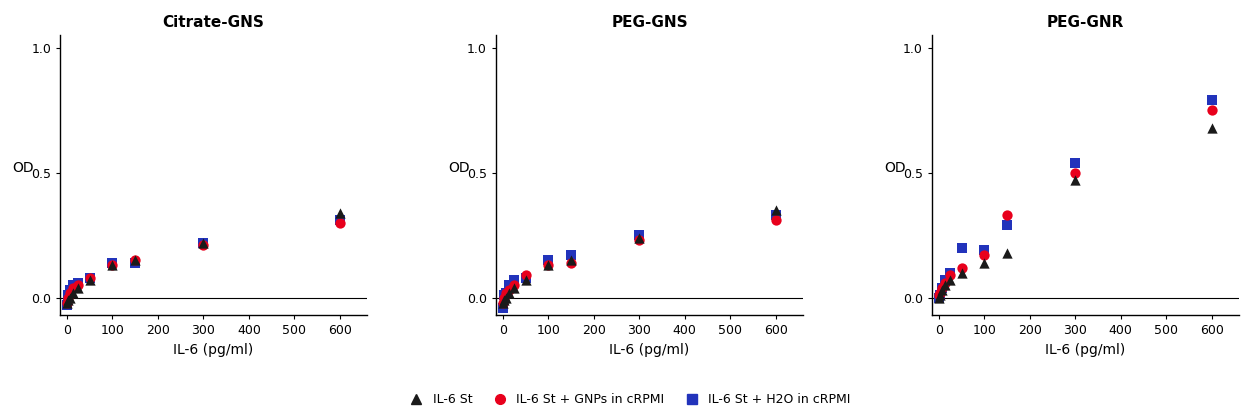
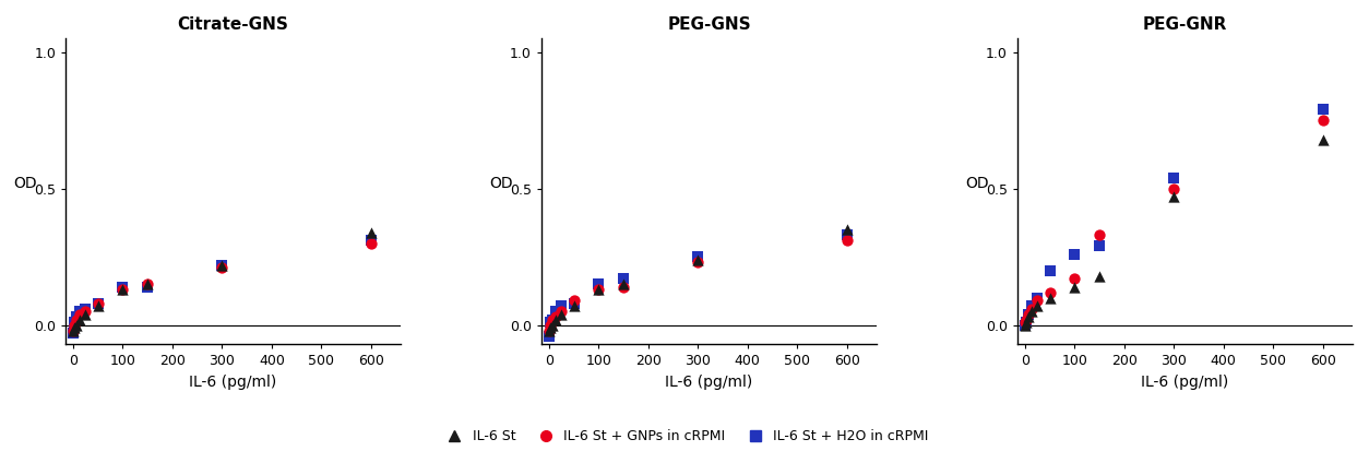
PEG-GNR/IL-6 St + H2O in cRPMI/100: 0.19 -> 0.26
